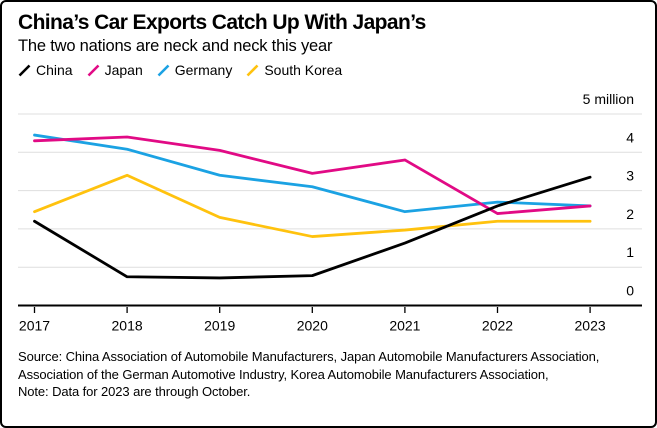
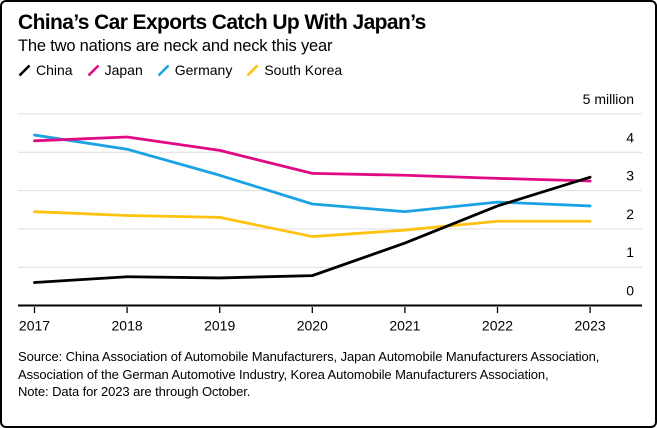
China/2017: 2.2 -> 0.6
South Korea/2018: 3.4 -> 2.4
Germany/2020: 3.1 -> 2.6
Japan/2021: 3.8 -> 3.4
Japan/2022: 2.4 -> 3.3
Japan/2023: 2.6 -> 3.2
